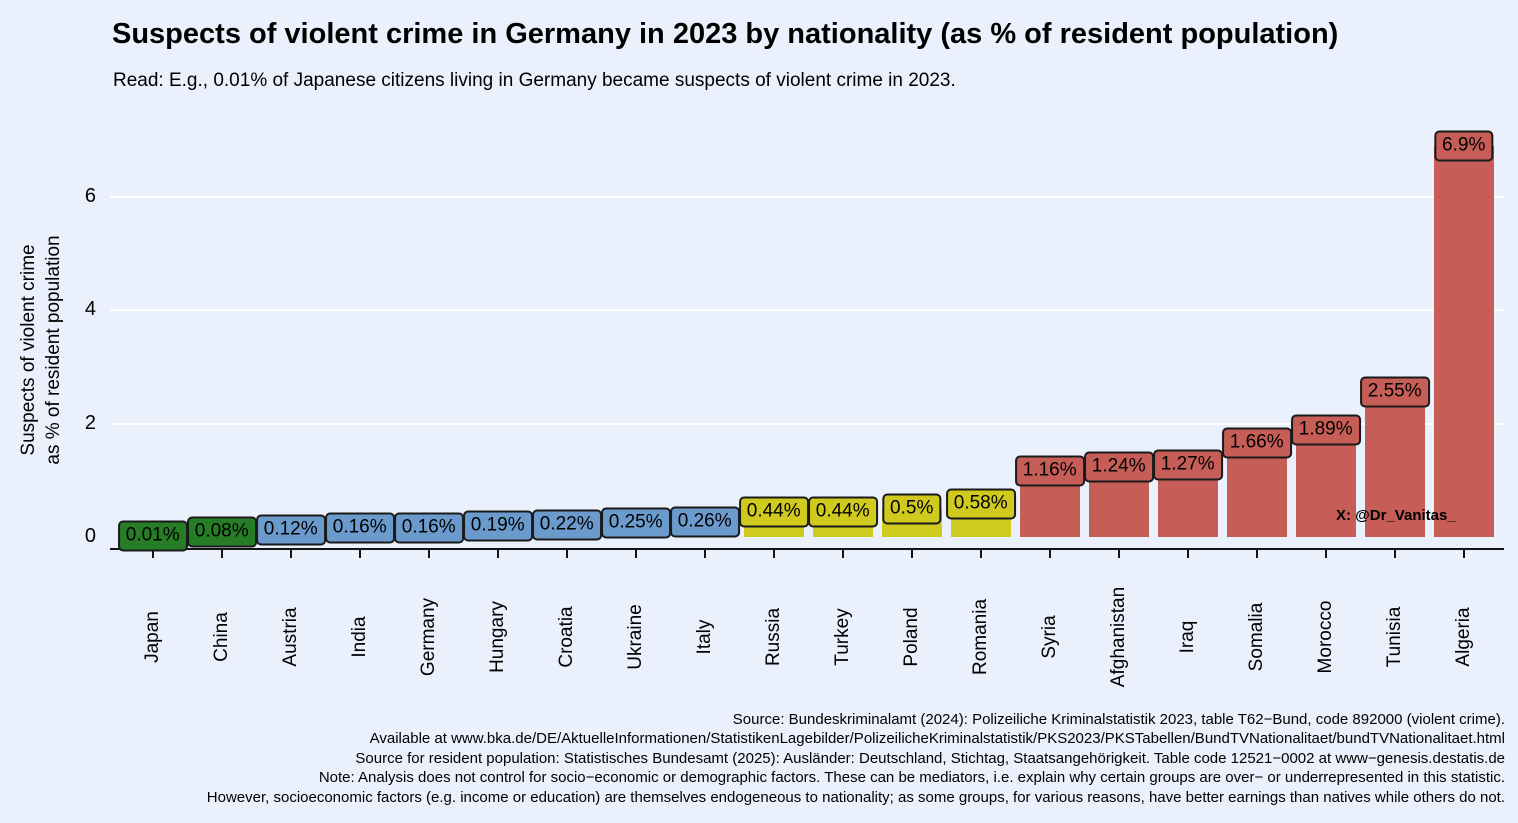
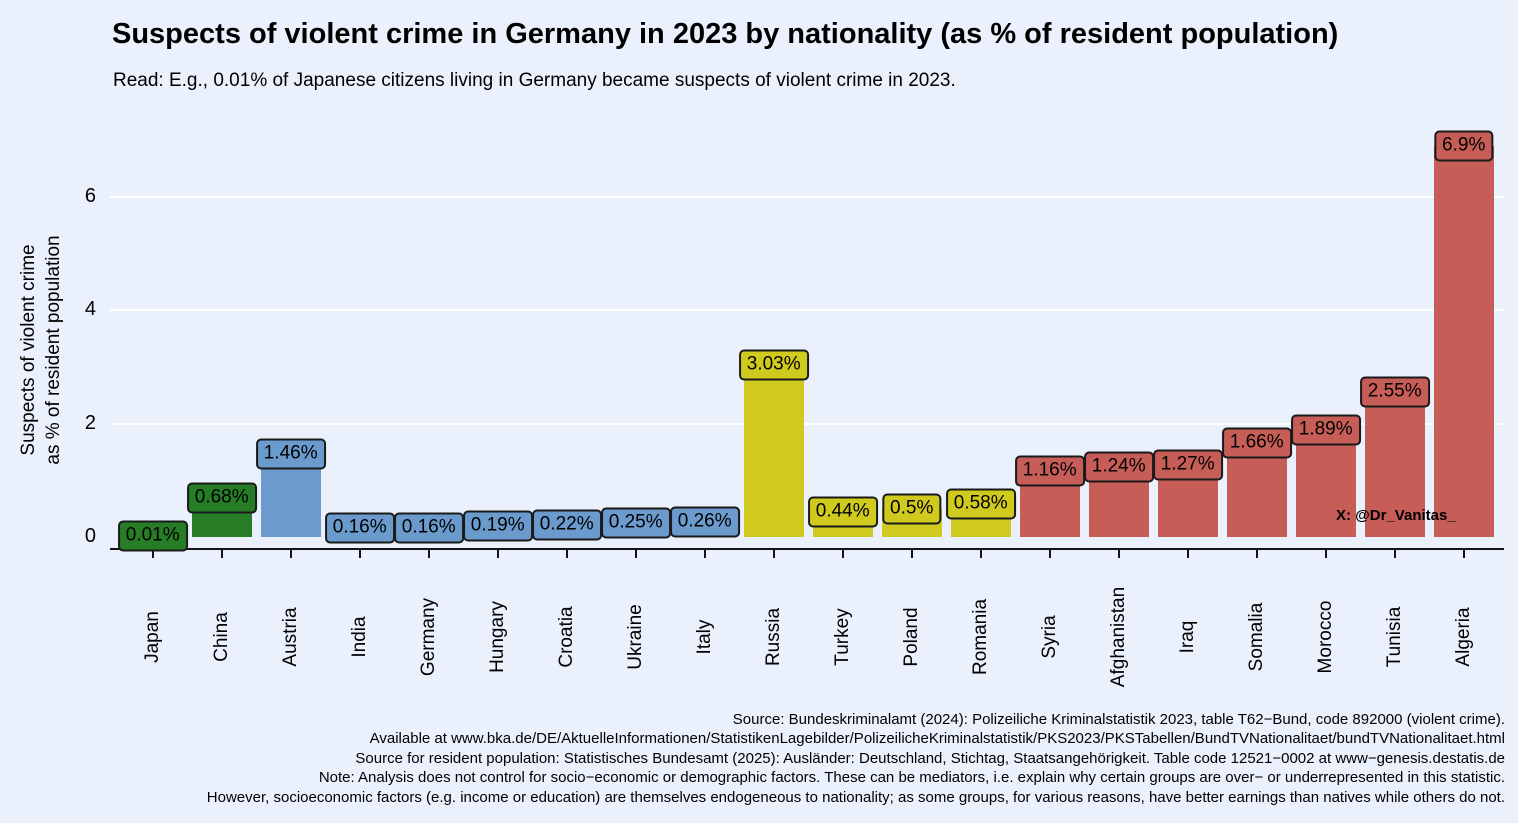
China: 0.08% -> 0.68%
Austria: 0.12% -> 1.46%
Russia: 0.44% -> 3.03%
